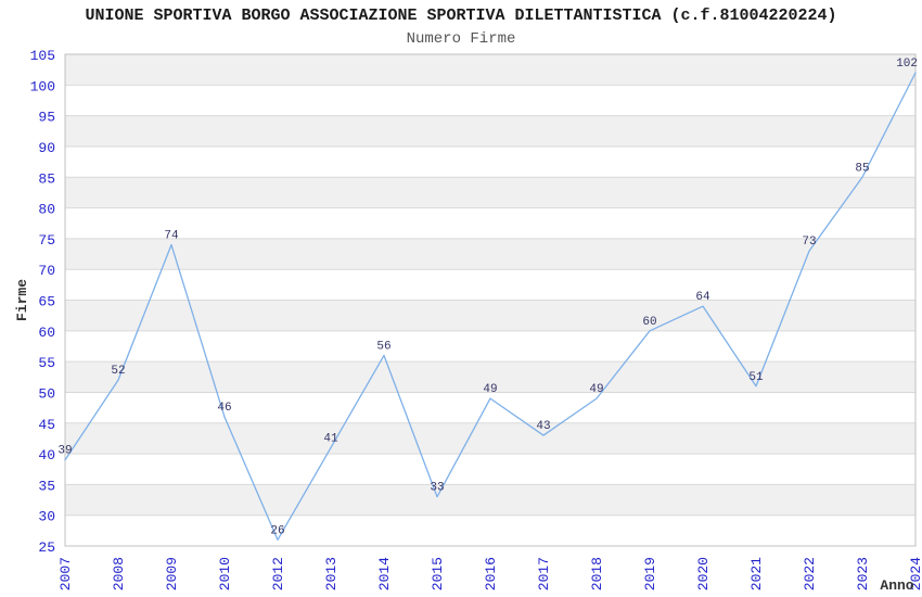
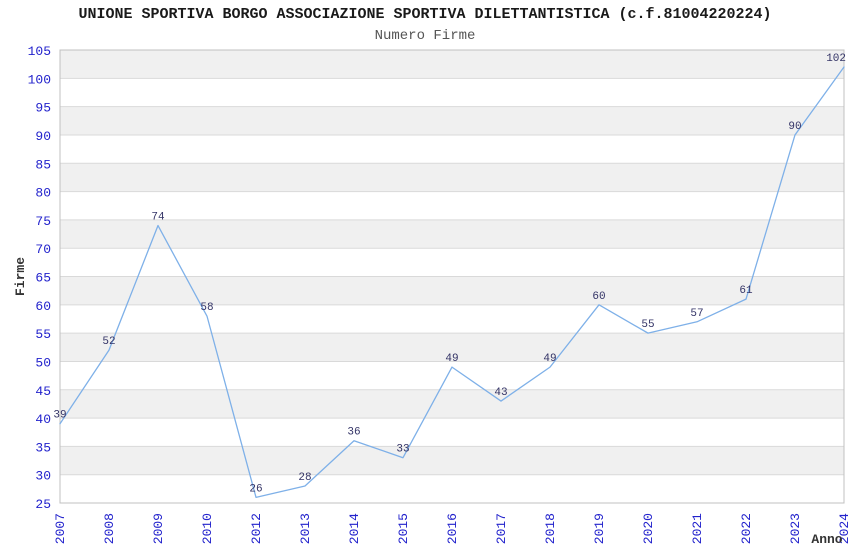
2010: 46 -> 58
2013: 41 -> 28
2014: 56 -> 36
2020: 64 -> 55
2021: 51 -> 57
2022: 73 -> 61
2023: 85 -> 90
